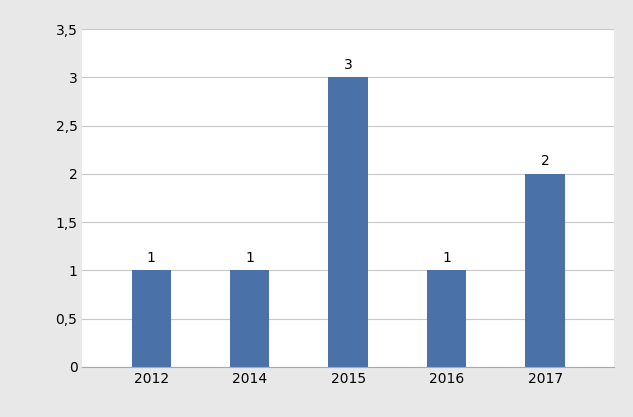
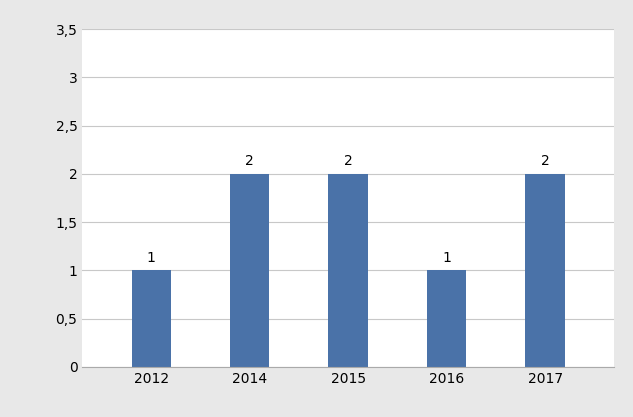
2014: 1 -> 2
2015: 3 -> 2
